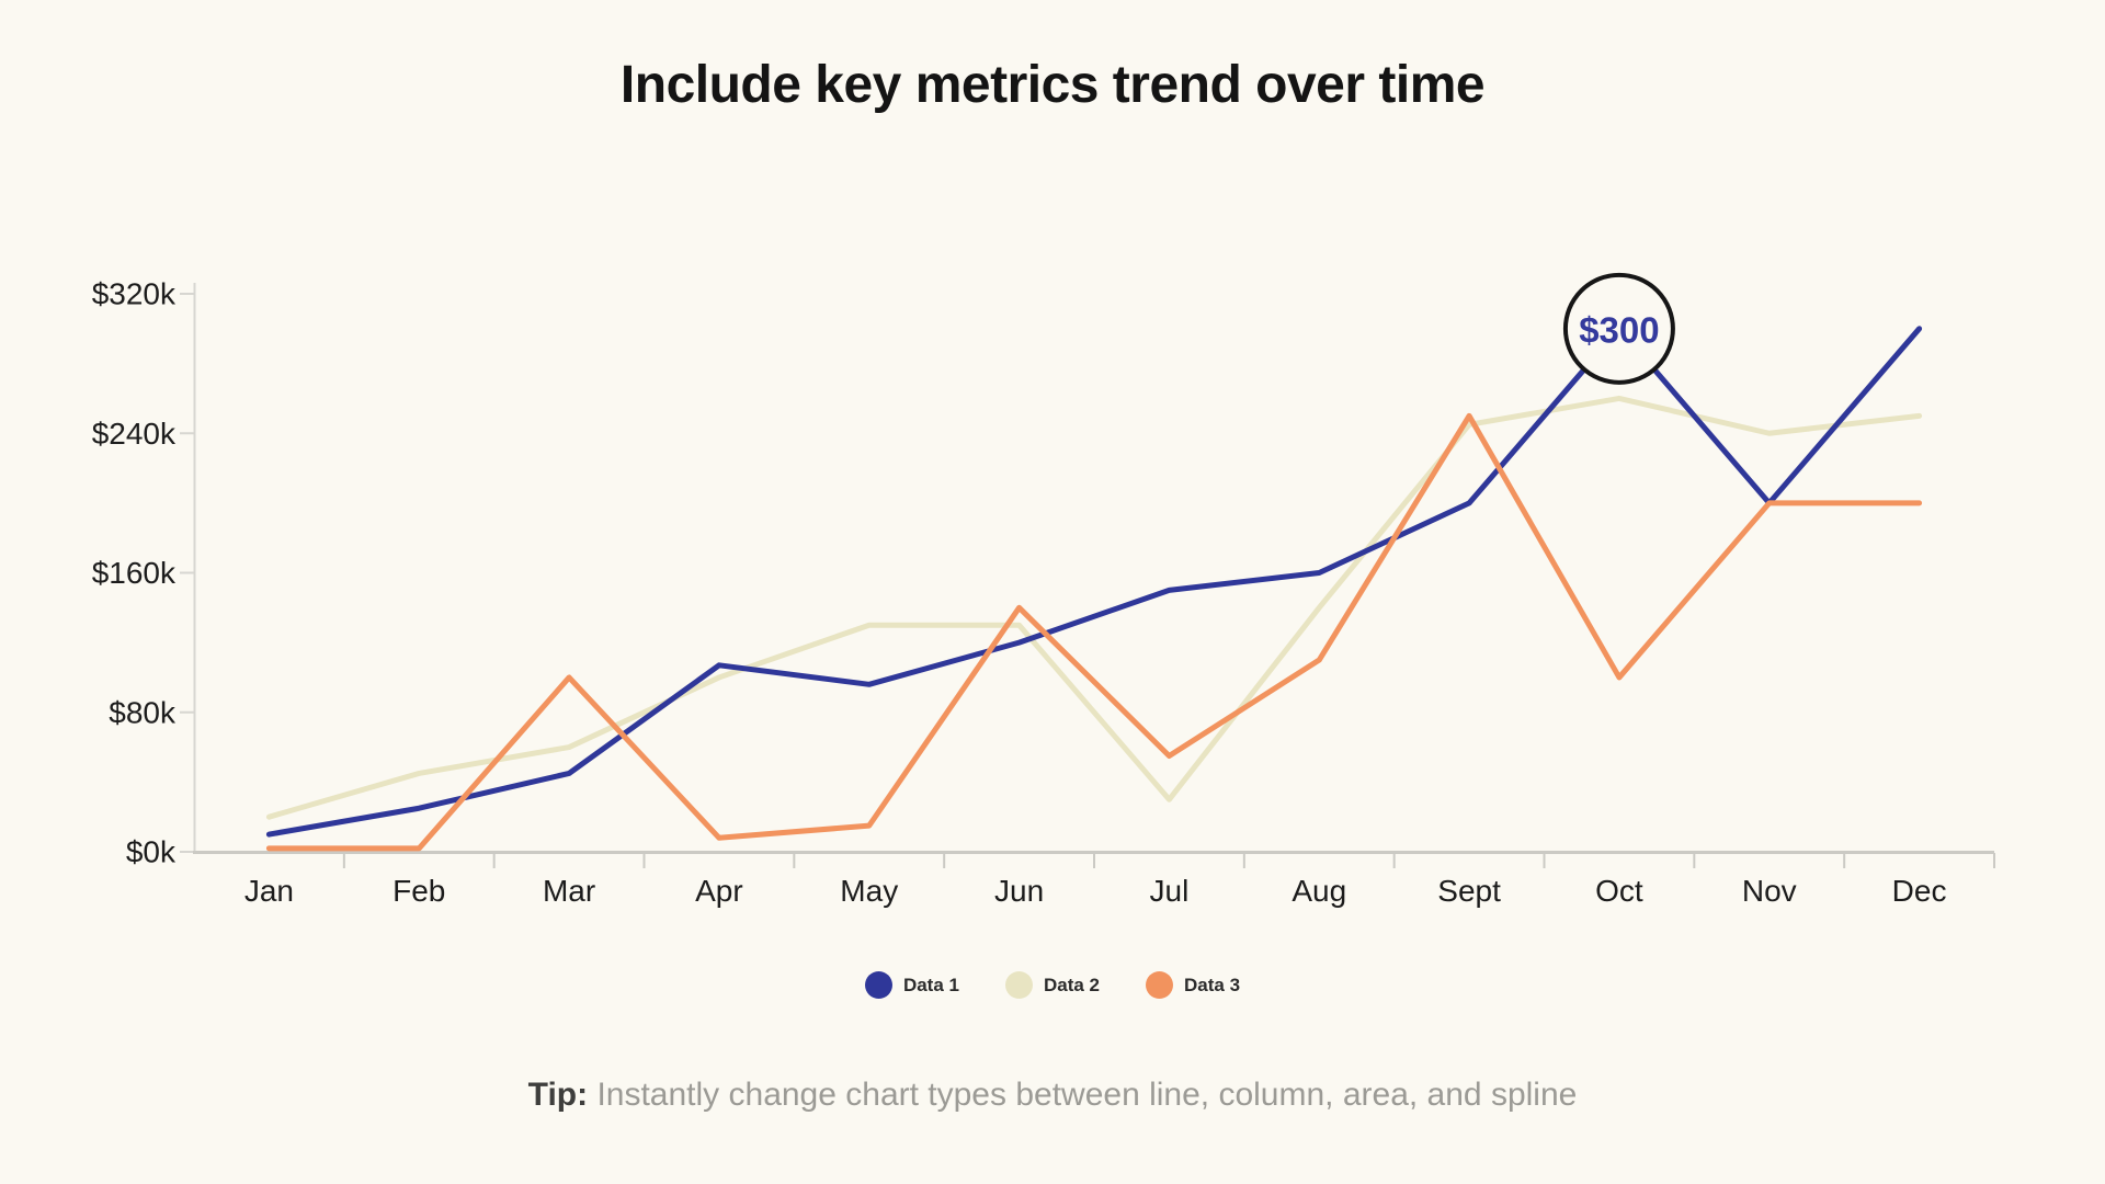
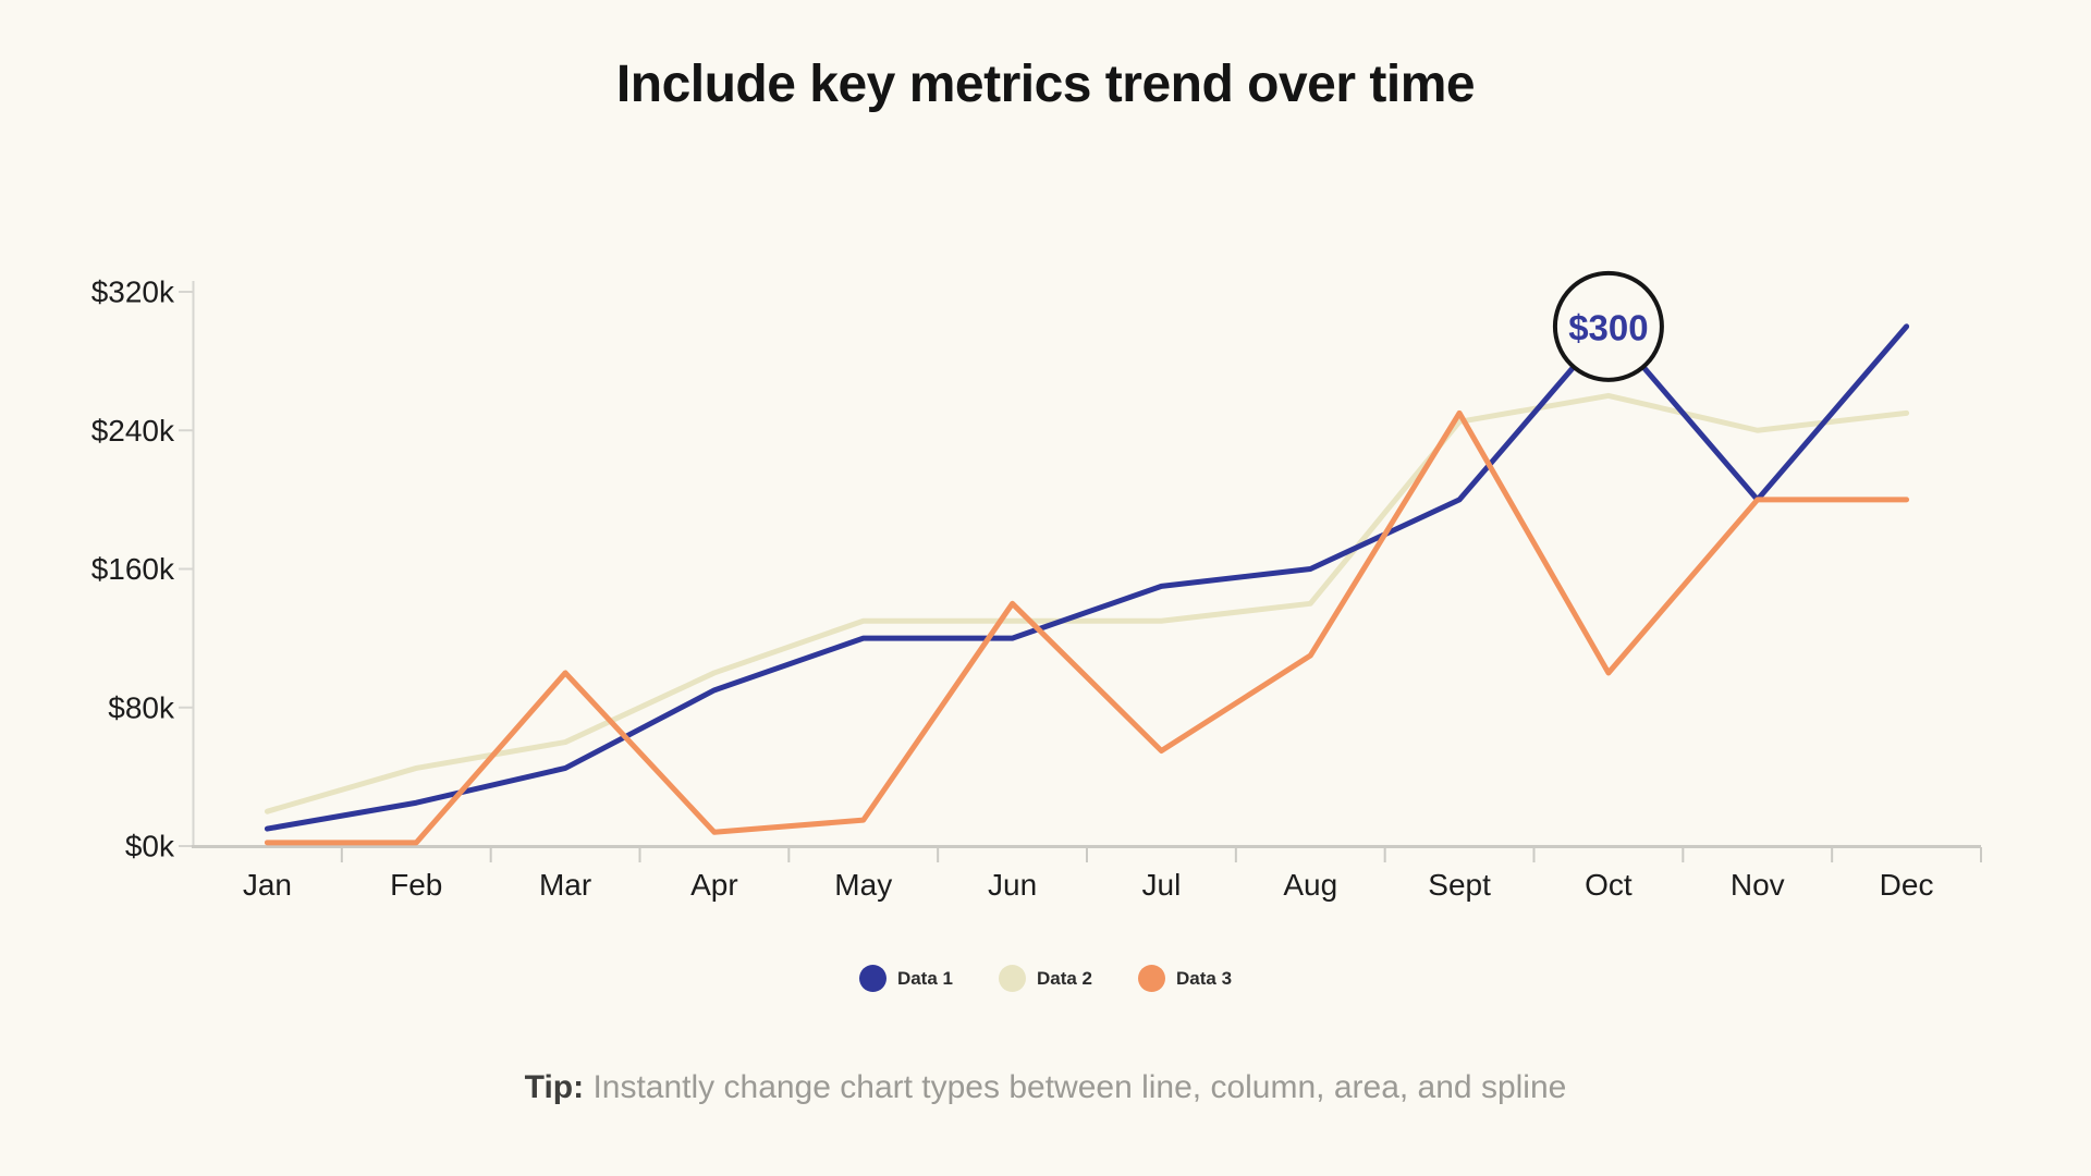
Data 1/Apr: $107k -> $90k
Data 1/May: $96k -> $120k
Data 2/Jul: $30k -> $130k
